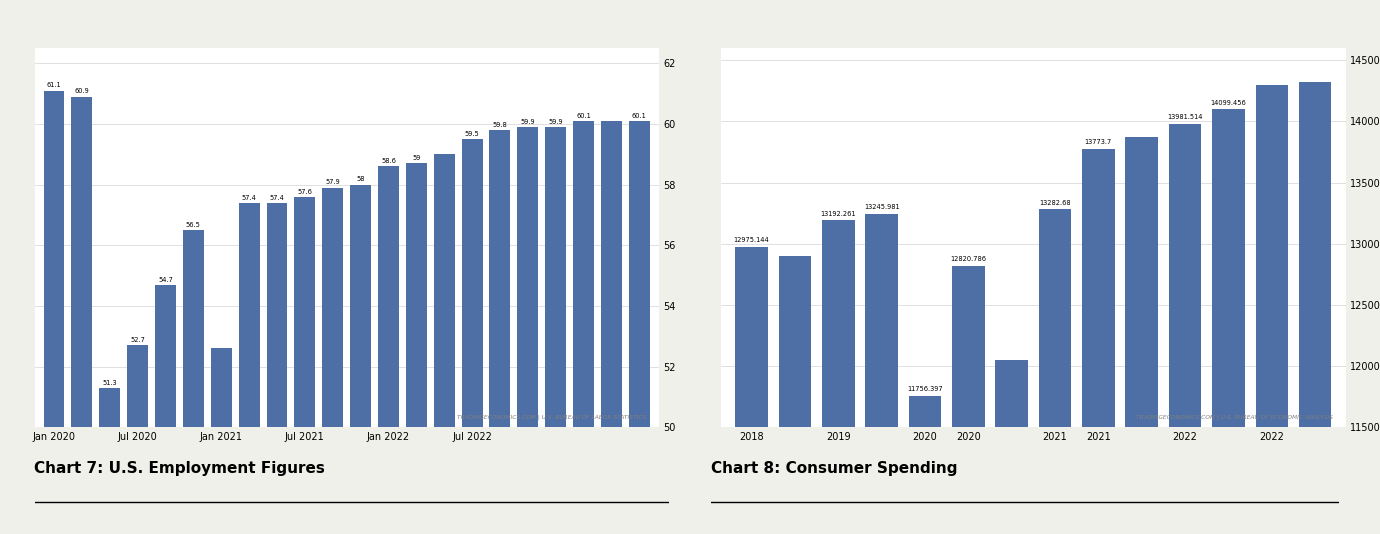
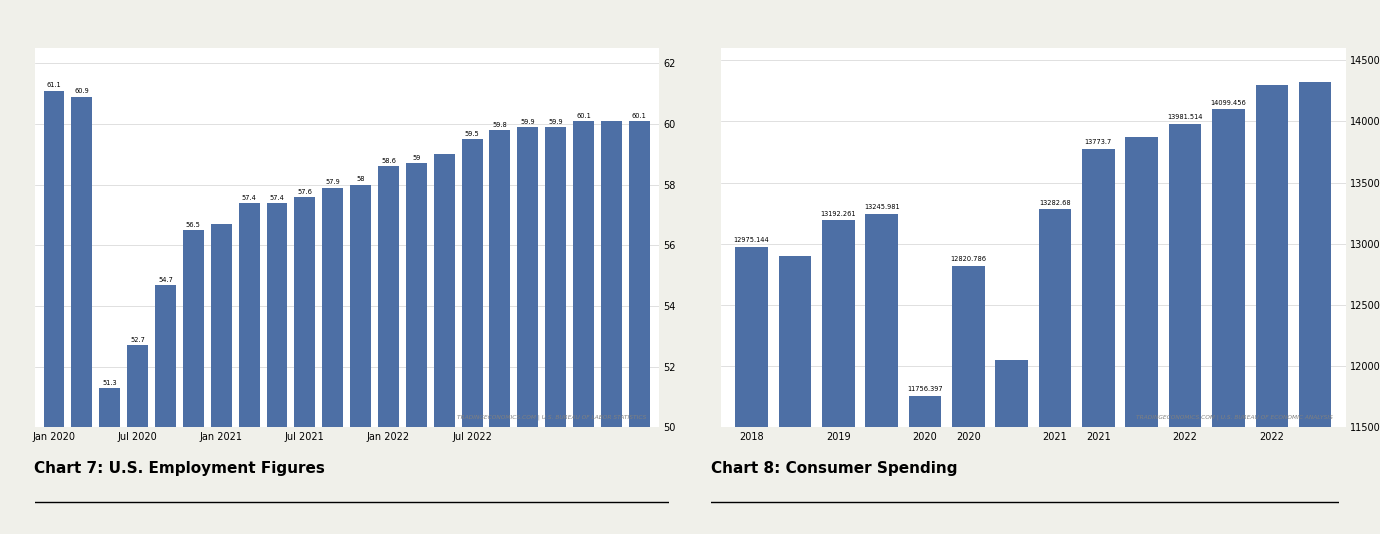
Jan 2021: 52.6 -> 56.7
